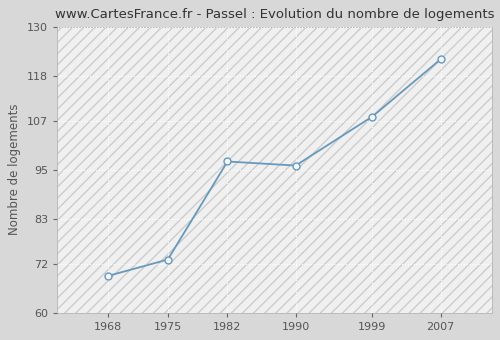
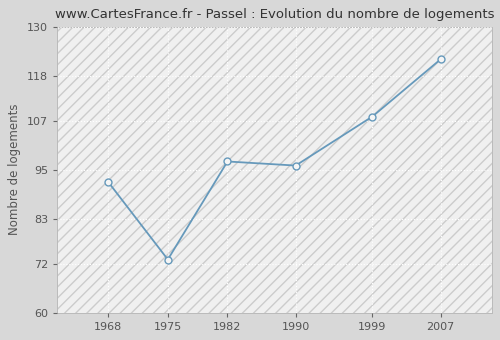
1968: 69 -> 92
